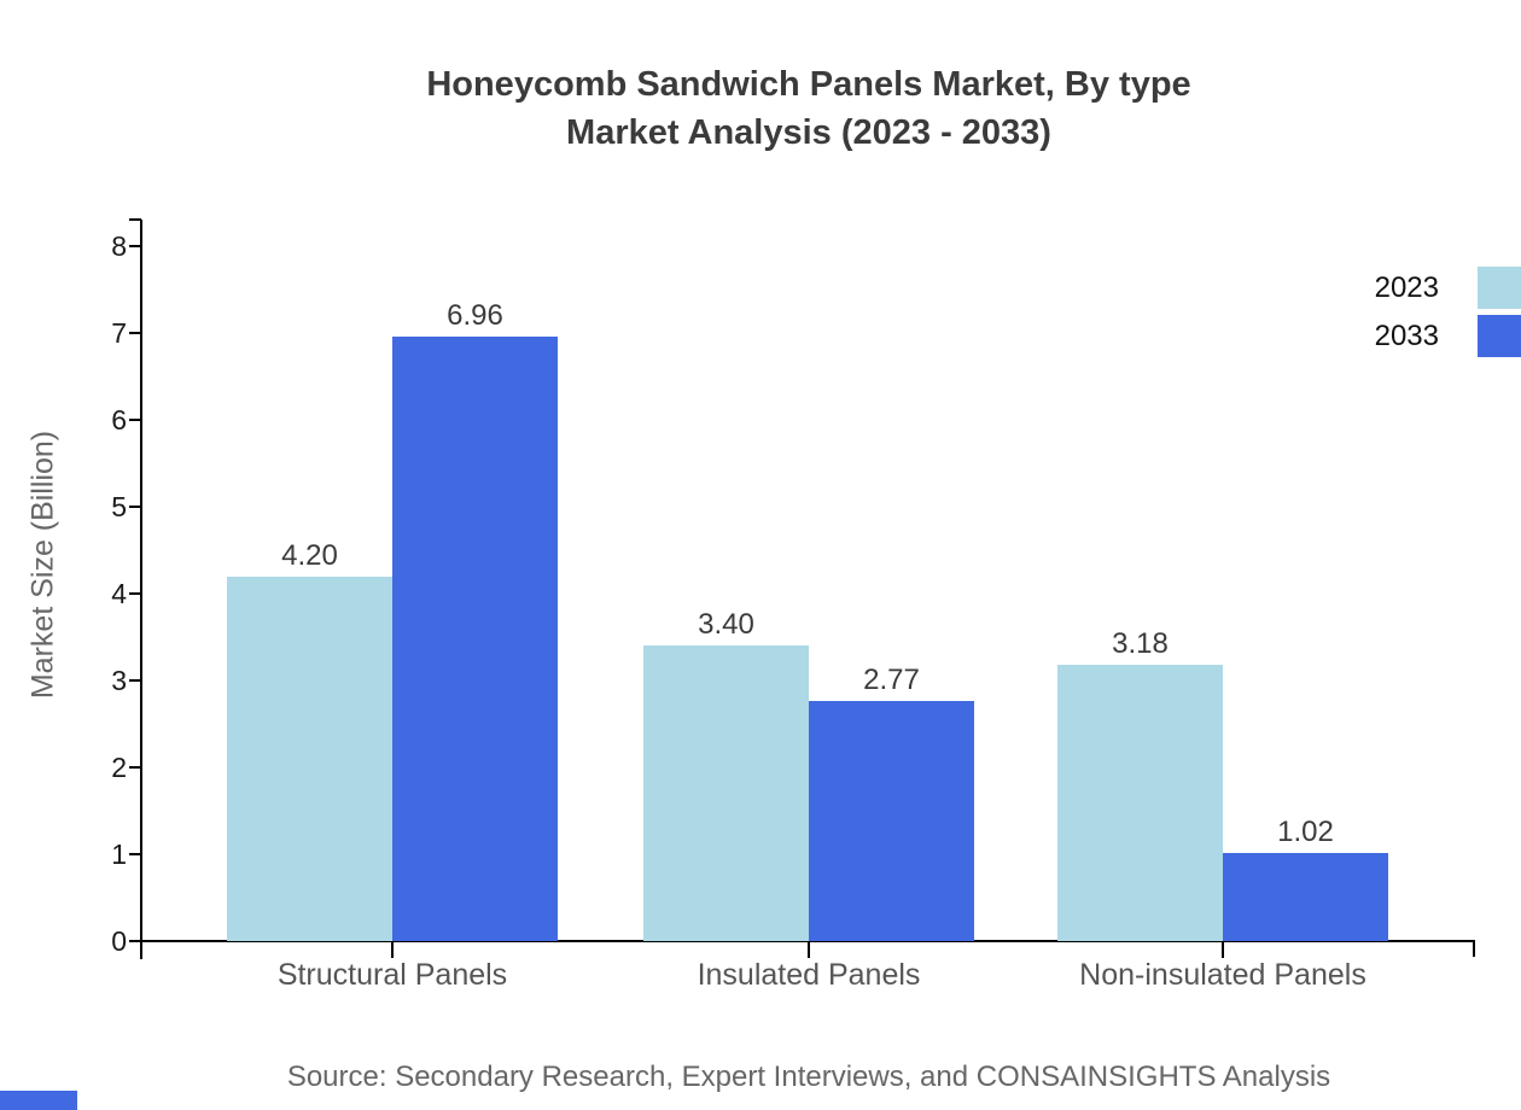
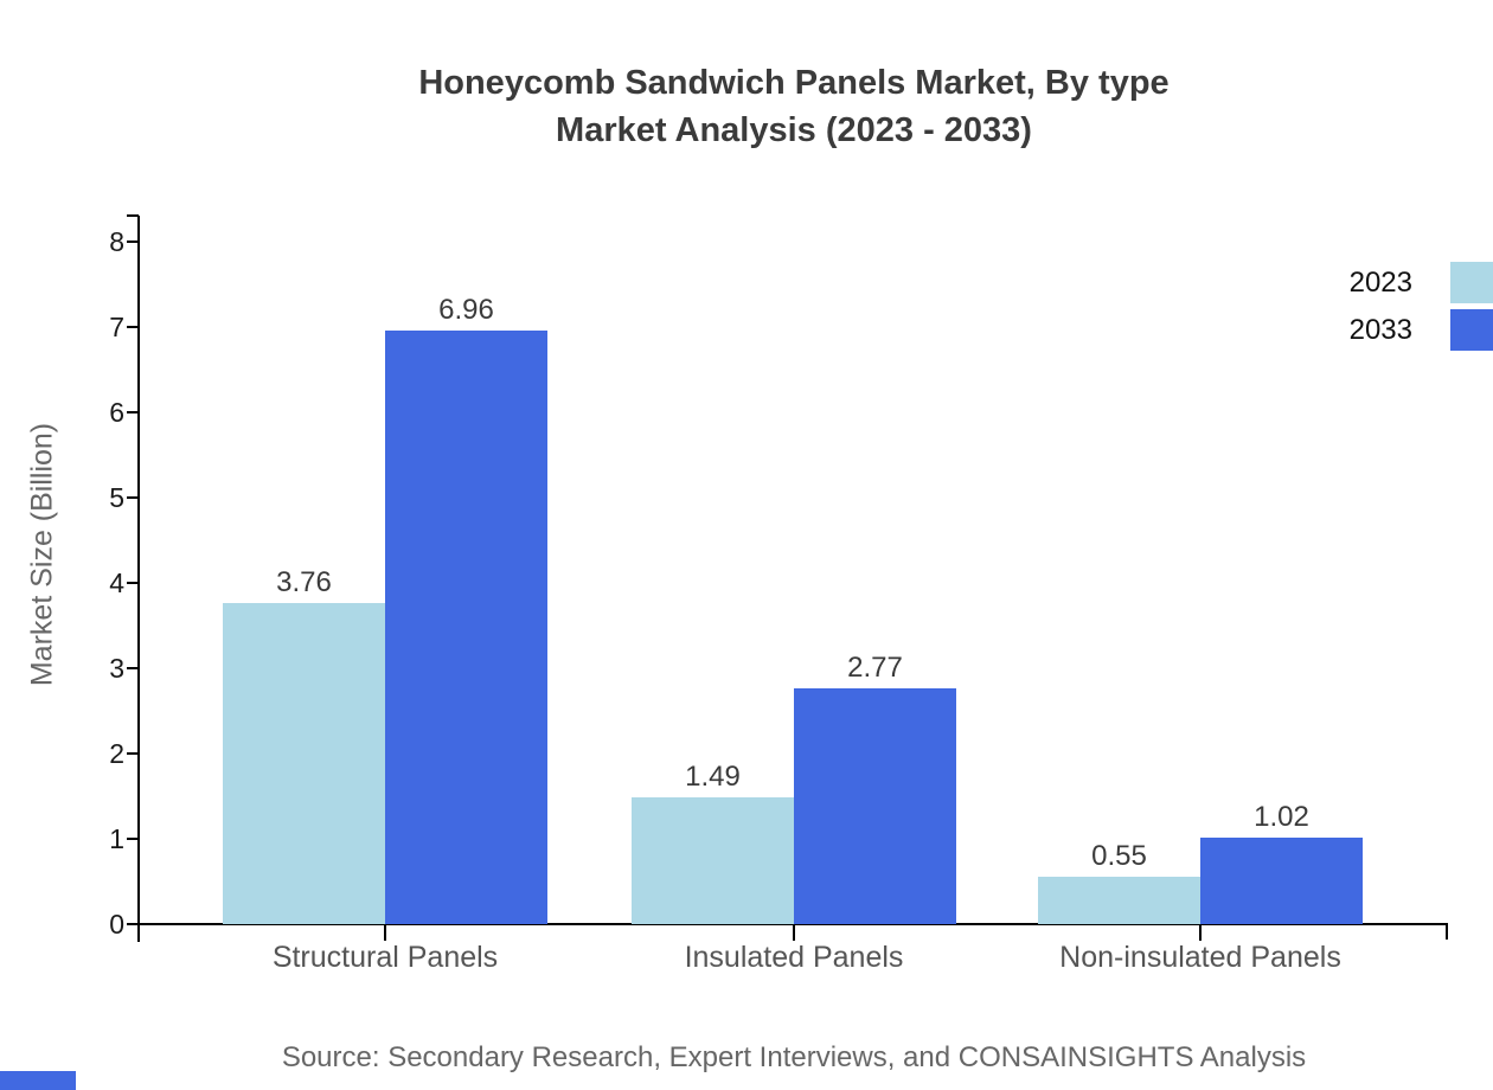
2023/Structural Panels: 4.20 -> 3.76
2023/Insulated Panels: 3.40 -> 1.49
2023/Non-insulated Panels: 3.18 -> 0.55
